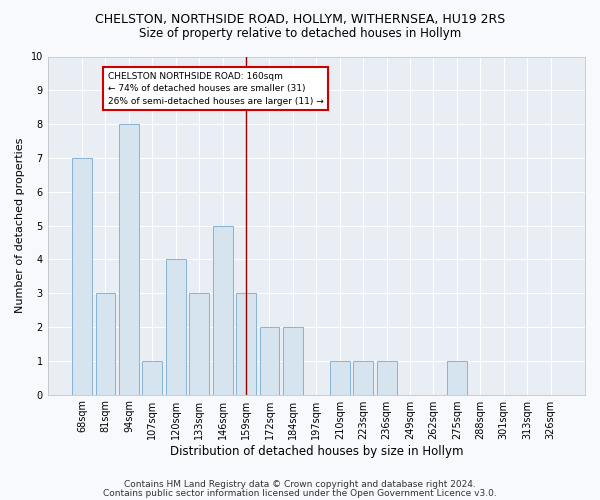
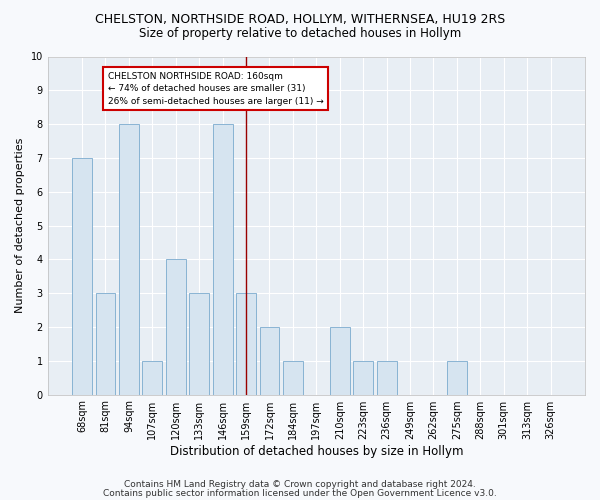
146sqm: 5 -> 8
184sqm: 2 -> 1
210sqm: 1 -> 2
